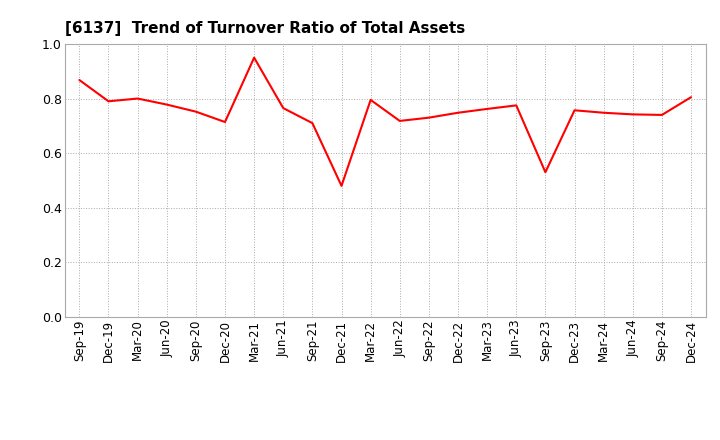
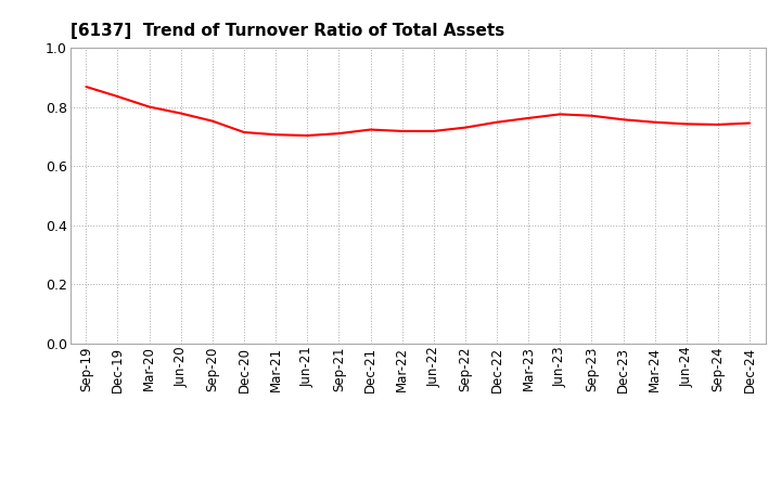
Dec-19: 0.790 -> 0.835
Mar-21: 0.950 -> 0.706
Jun-21: 0.765 -> 0.703
Dec-21: 0.480 -> 0.723
Mar-22: 0.795 -> 0.718
Sep-23: 0.530 -> 0.770
Dec-24: 0.805 -> 0.745
